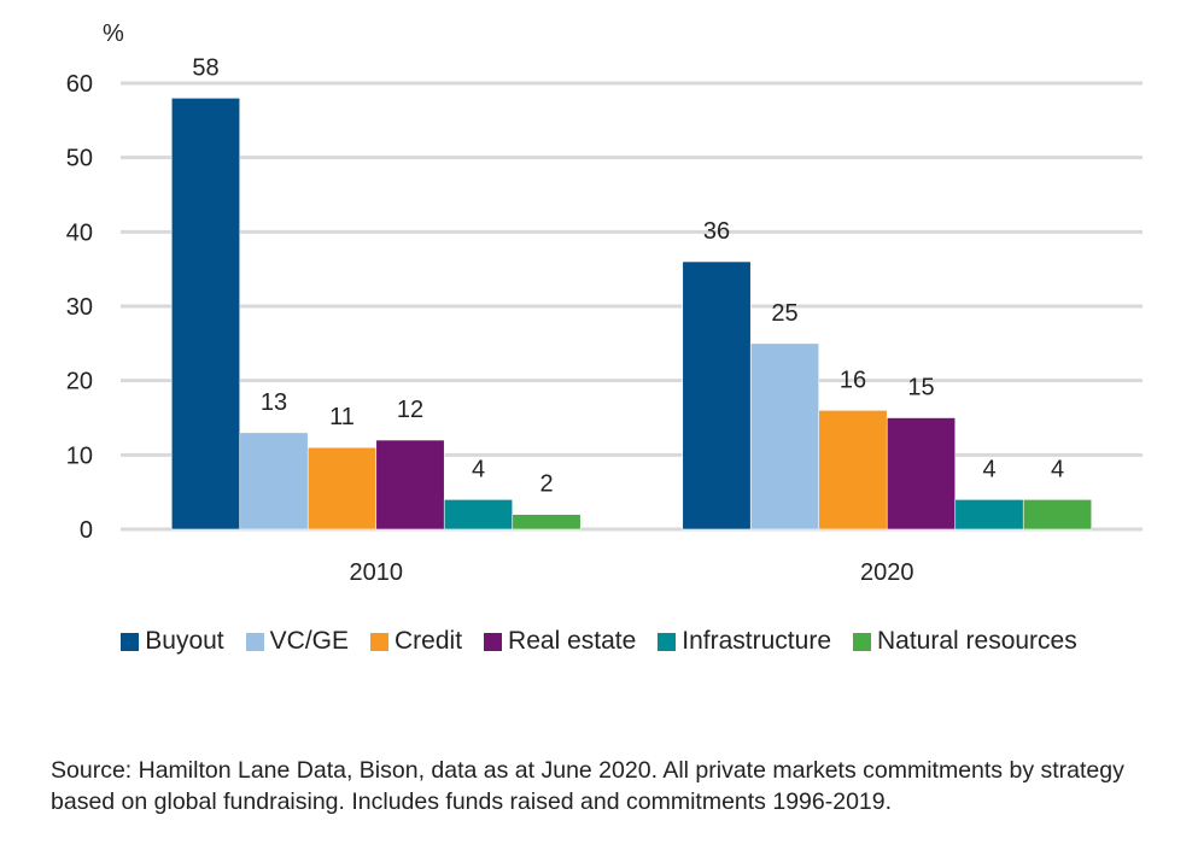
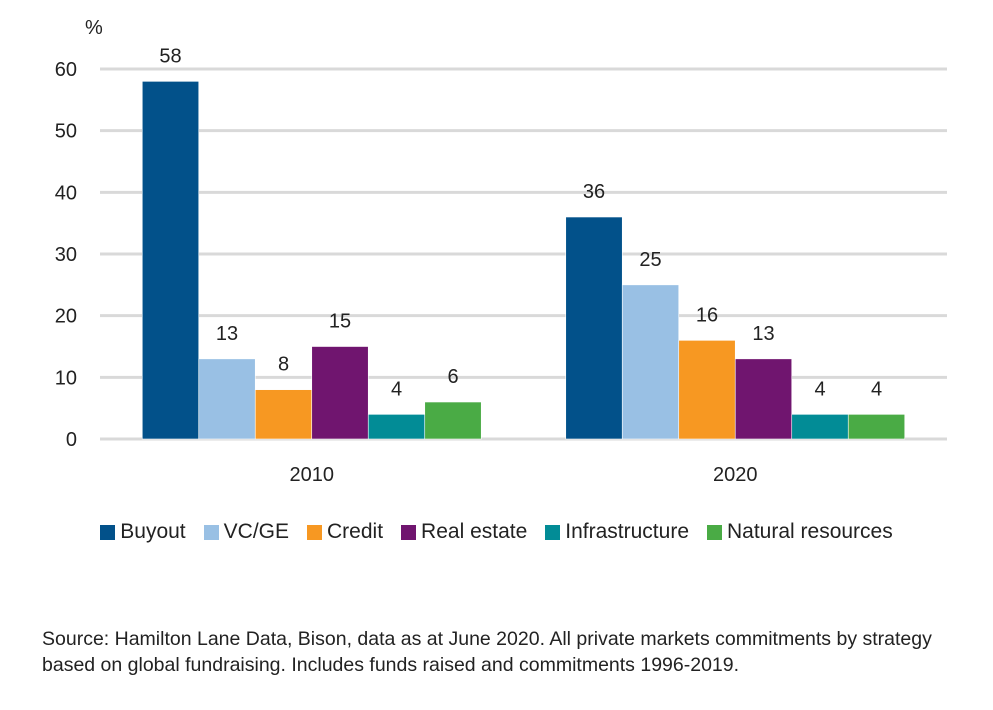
Credit/2010: 11 -> 8
Real estate/2010: 12 -> 15
Natural resources/2010: 2 -> 6
Real estate/2020: 15 -> 13
